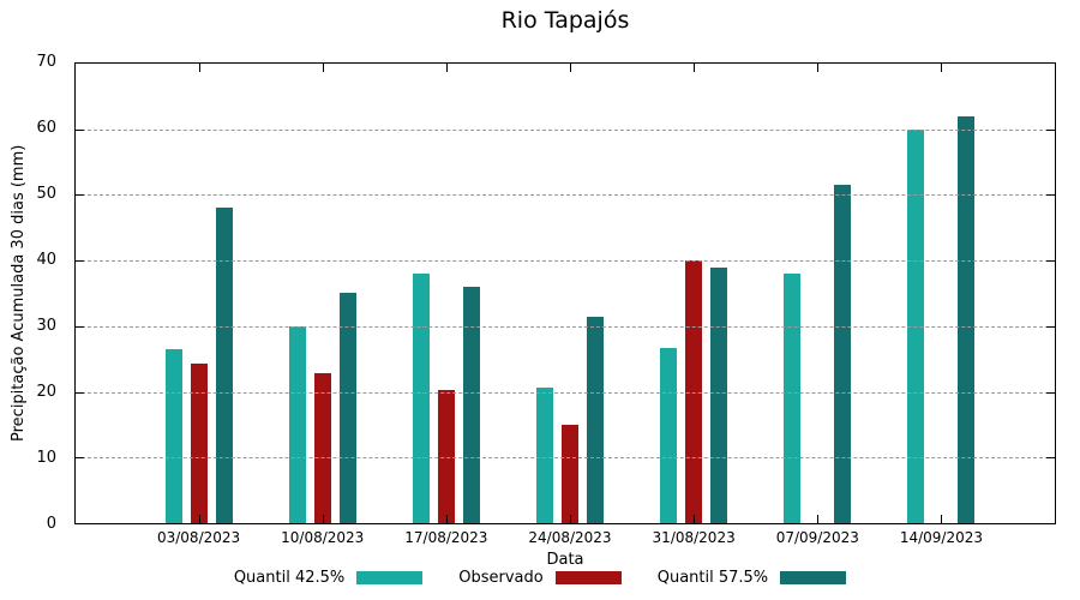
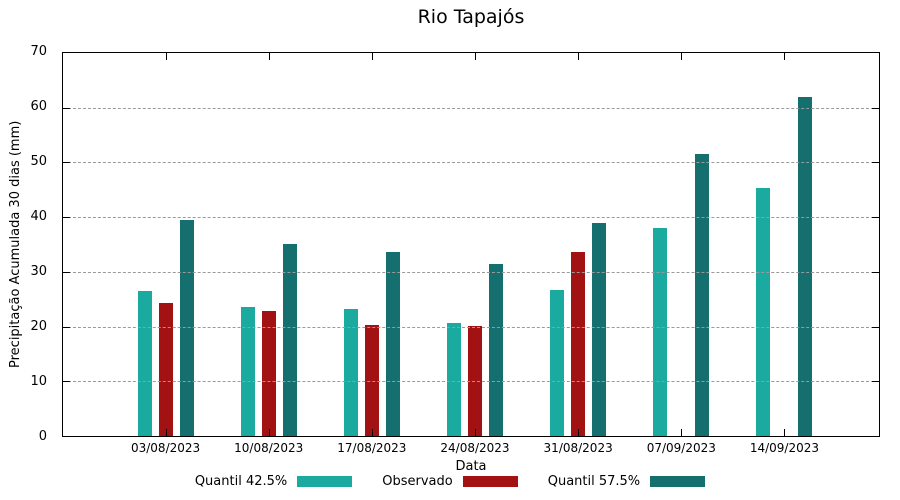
Quantil 57.5%/03/08/2023: 48 -> 39
Quantil 42.5%/10/08/2023: 30 -> 24
Quantil 42.5%/17/08/2023: 38 -> 23
Quantil 57.5%/17/08/2023: 36 -> 34
Observado/24/08/2023: 15 -> 20
Observado/31/08/2023: 40 -> 34
Quantil 42.5%/14/09/2023: 60 -> 45
